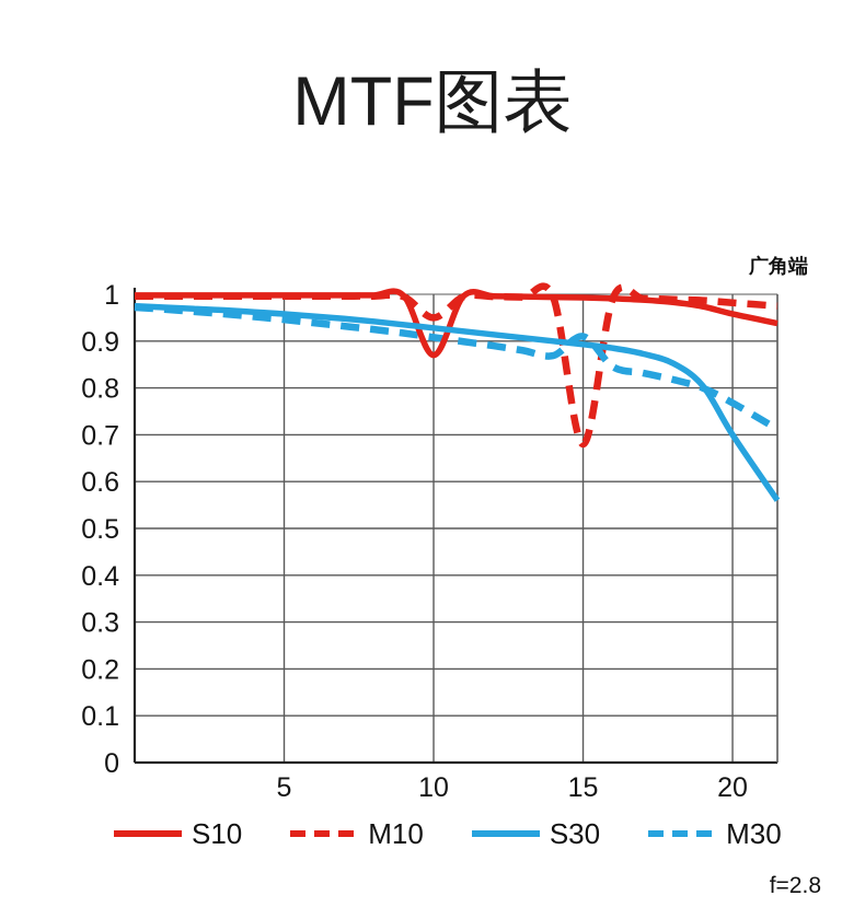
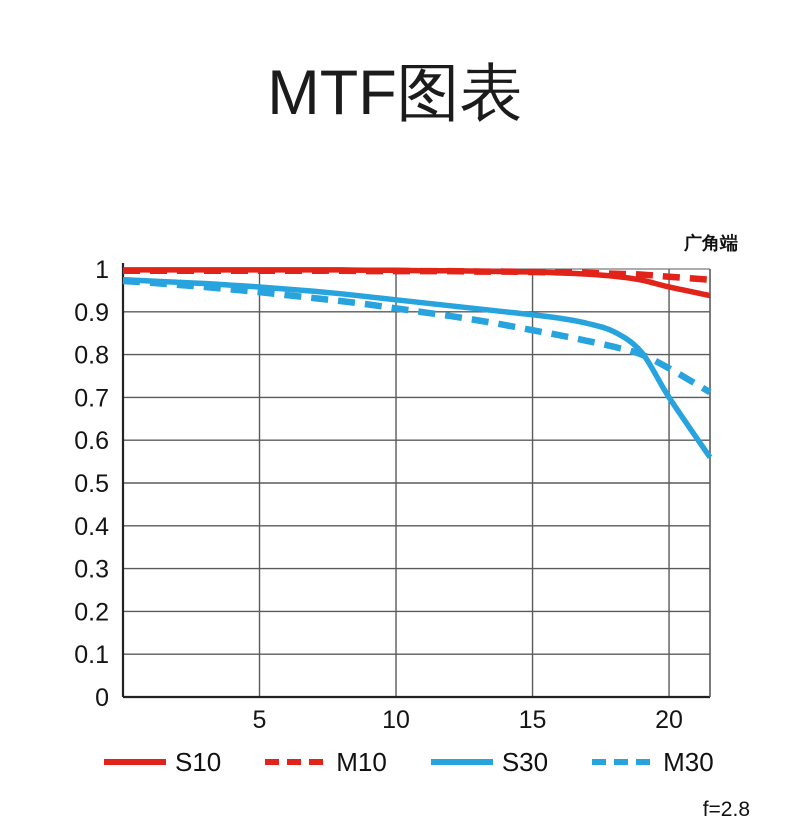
S10/10: 0.87 -> 1.00
M10/10: 0.95 -> 0.99
M10/15: 0.68 -> 0.99
M30/15: 0.91 -> 0.86
